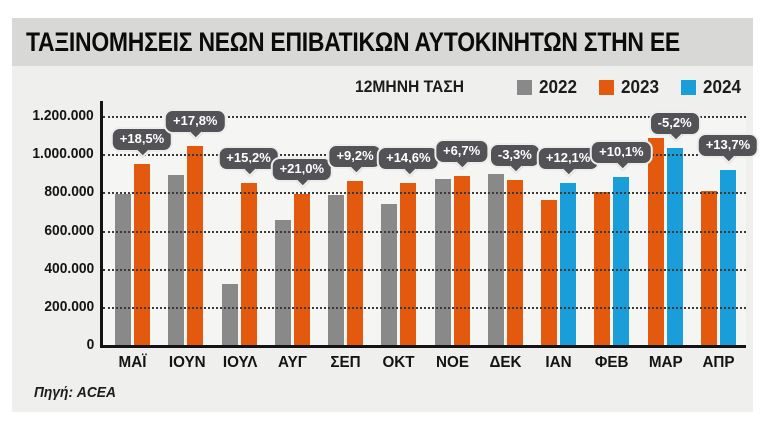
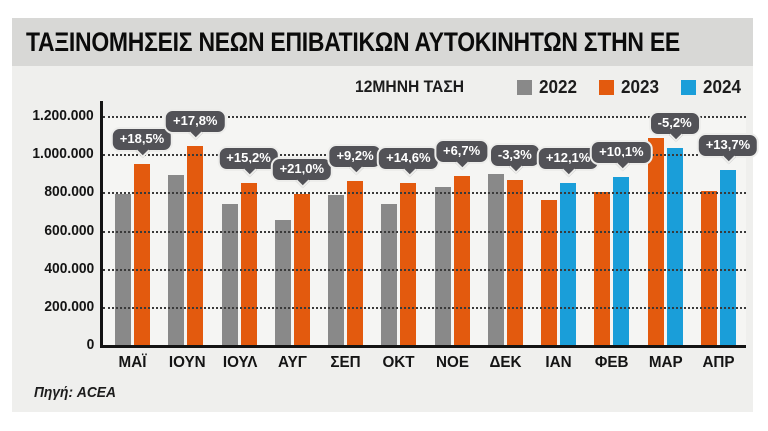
2022/ΙΟΥΛ: 320000 -> 740000
2022/ΝΟΕ: 870000 -> 830000
